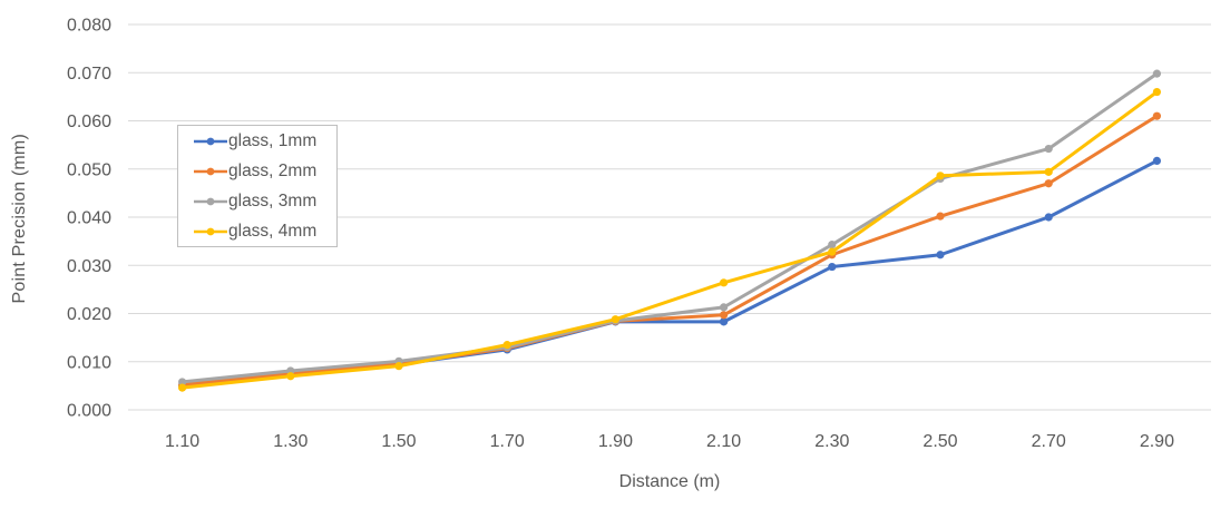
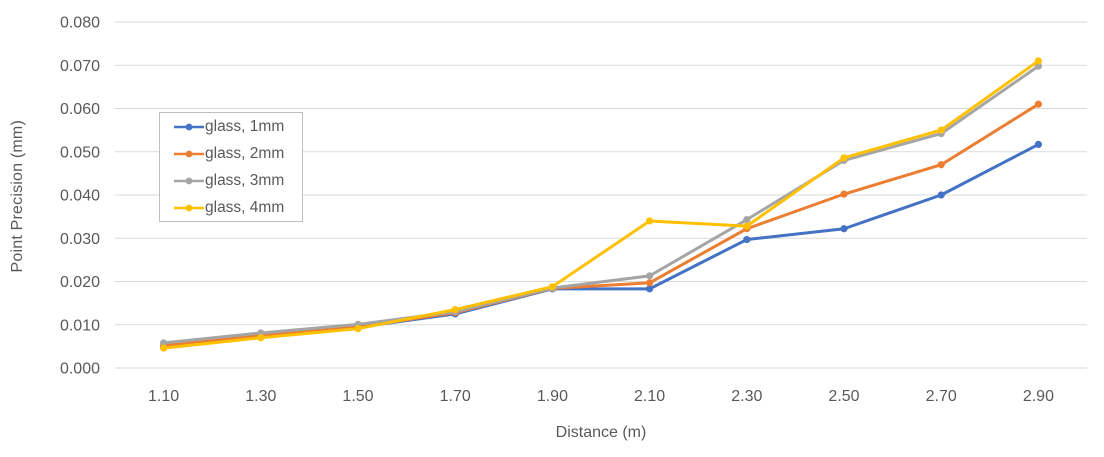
glass, 4mm/2.10: 0.026 -> 0.034
glass, 4mm/2.70: 0.049 -> 0.055
glass, 4mm/2.90: 0.066 -> 0.071
